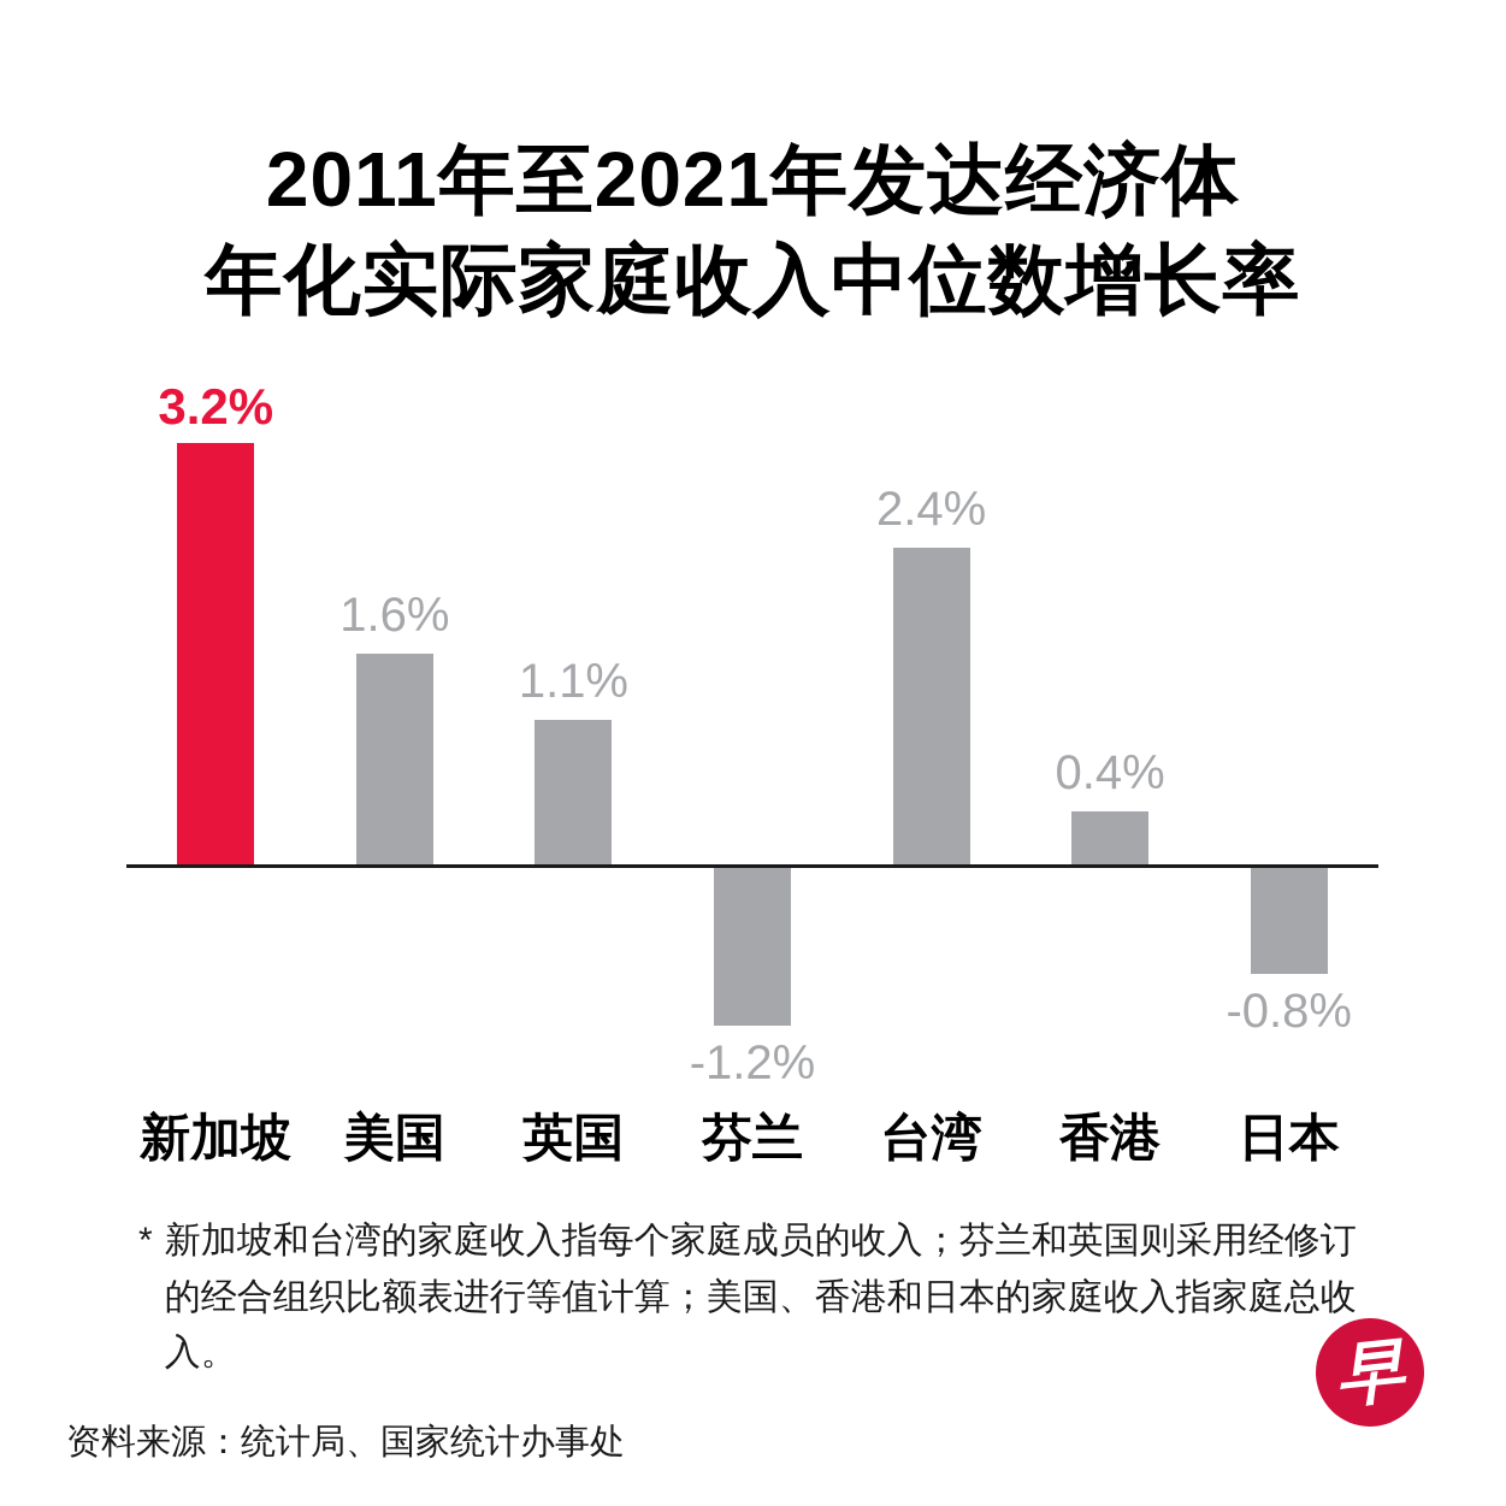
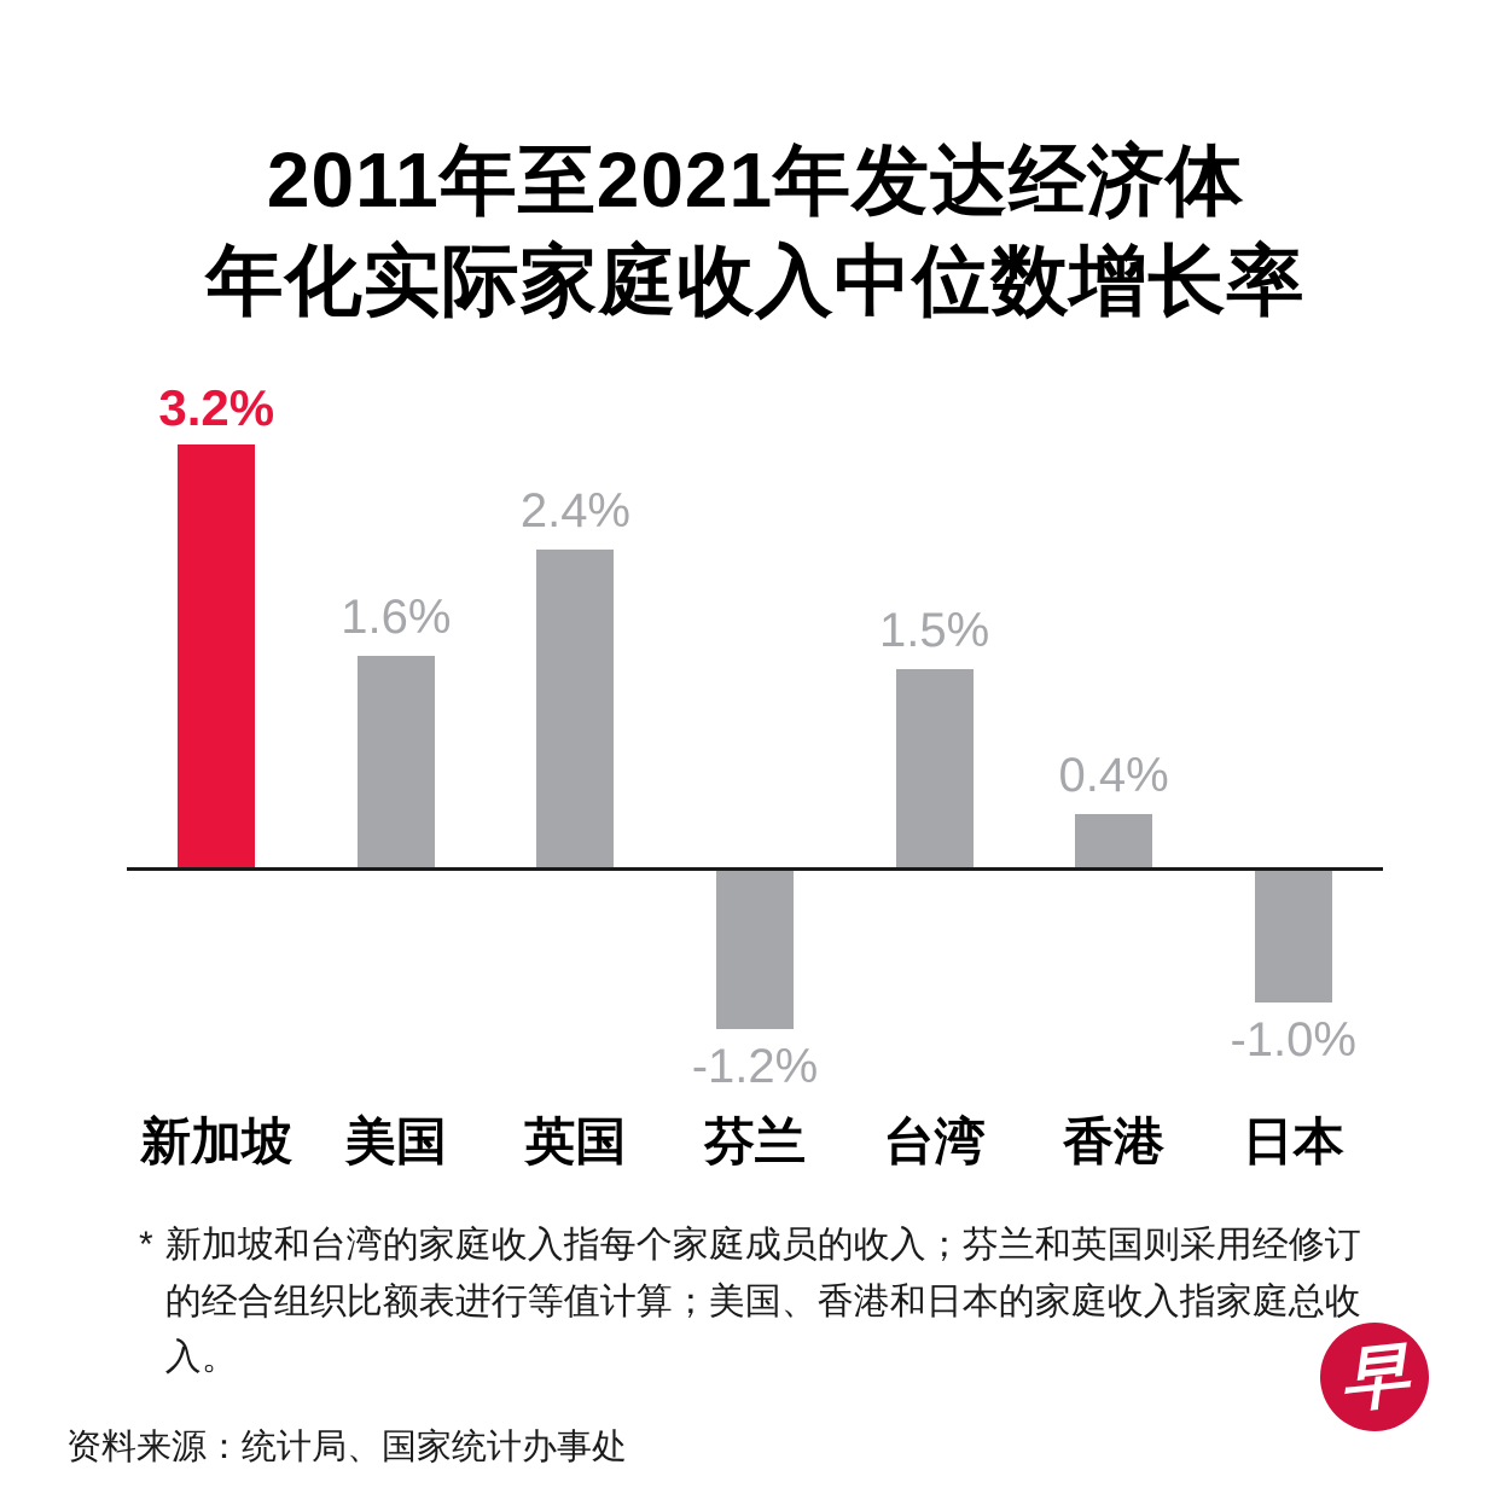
英国: 1.1% -> 2.4%
台湾: 2.4% -> 1.5%
日本: -0.8% -> -1.0%
